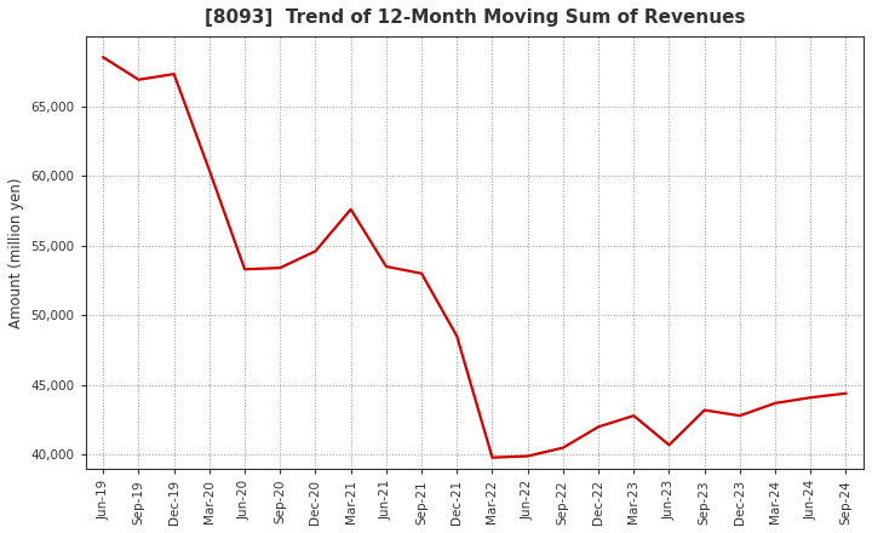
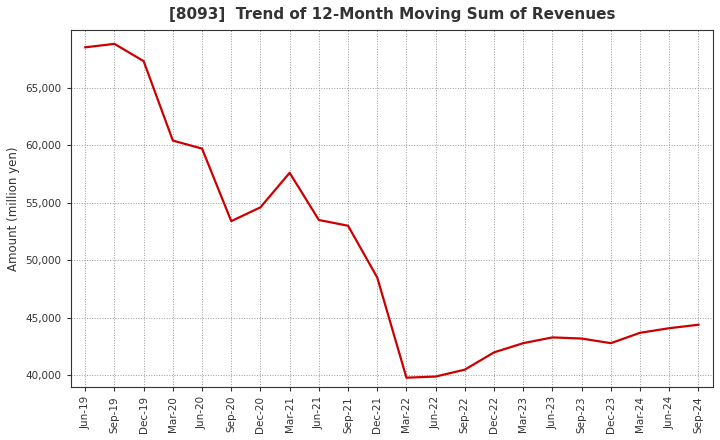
Sep-19: 66,900 -> 68,800
Jun-20: 53,300 -> 59,700
Jun-23: 40,700 -> 43,300
